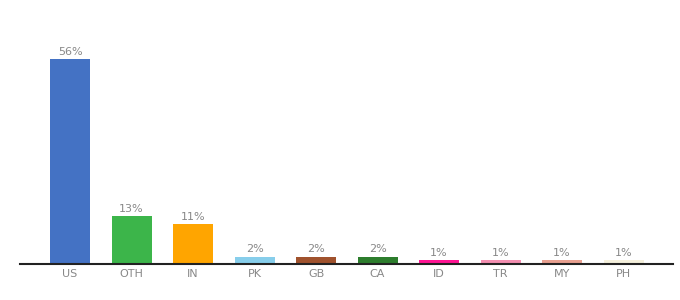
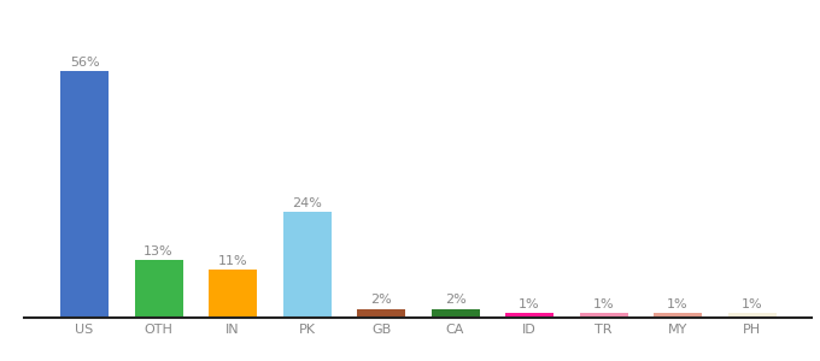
PK: 2% -> 24%
